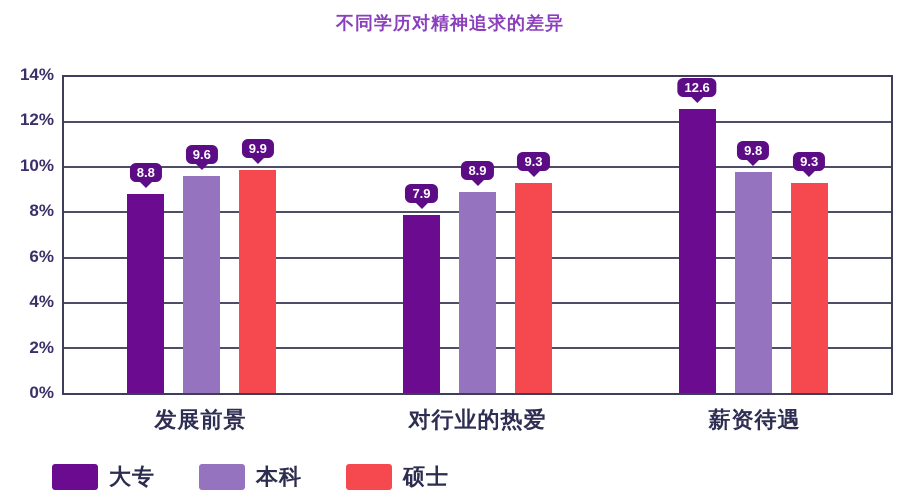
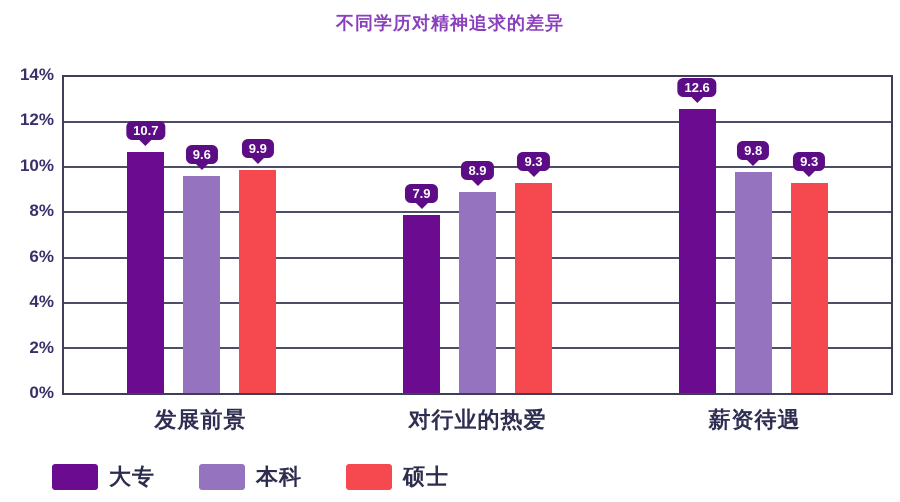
大专/发展前景: 8.8 -> 10.7
